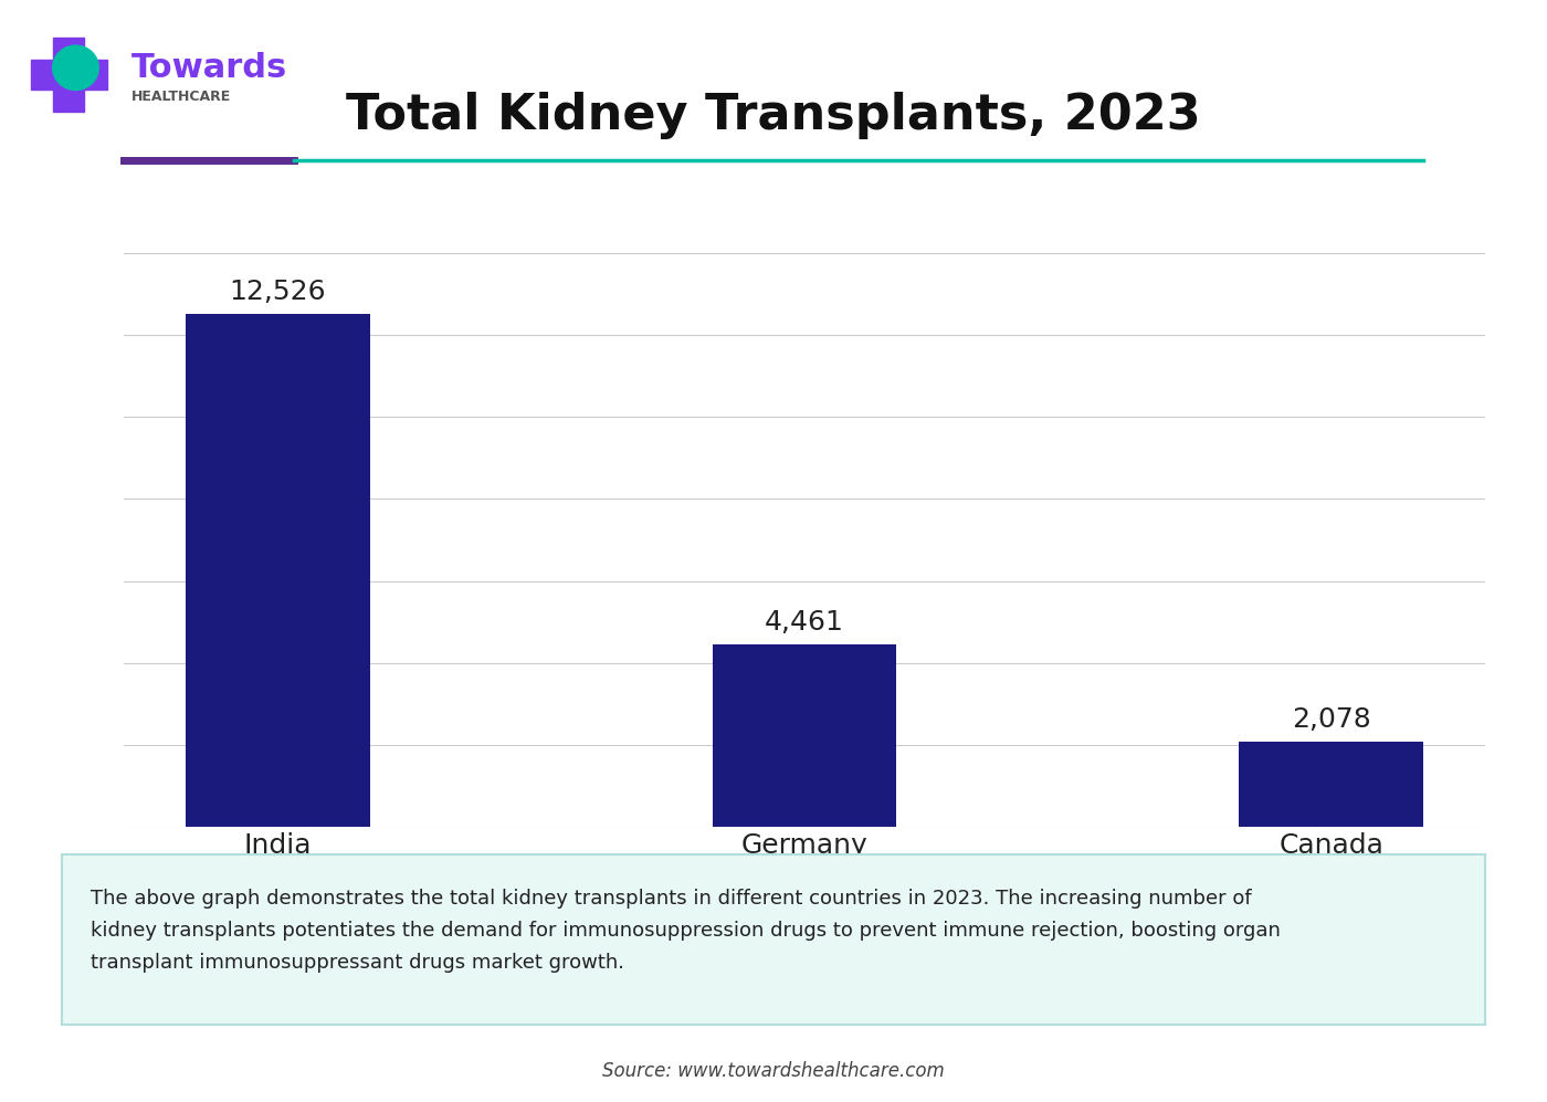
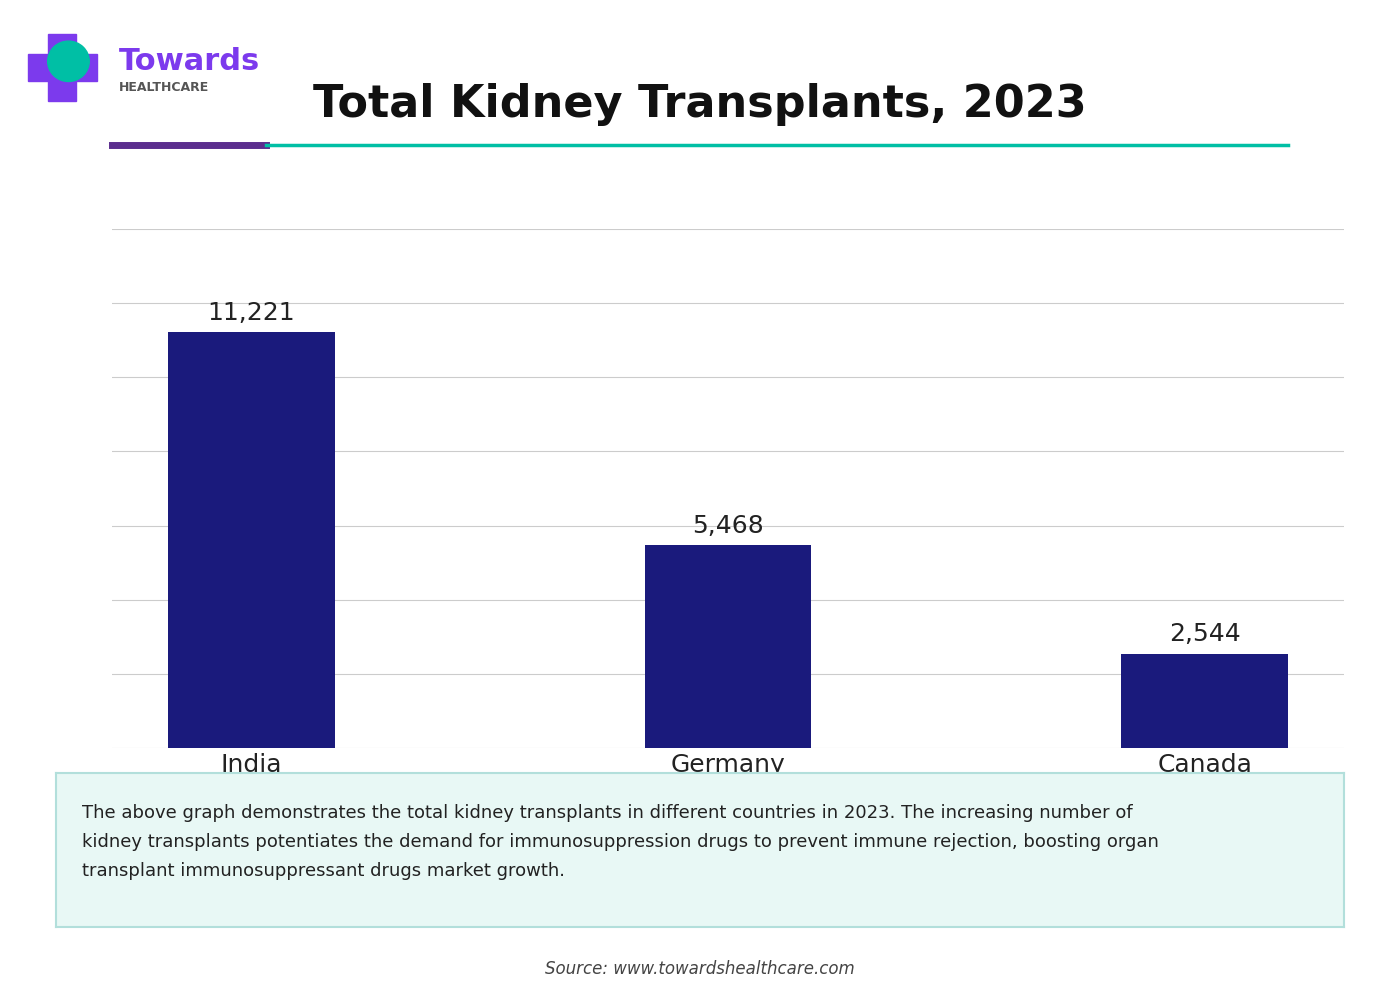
India: 12,526 -> 11,221
Germany: 4,461 -> 5,468
Canada: 2,078 -> 2,544
